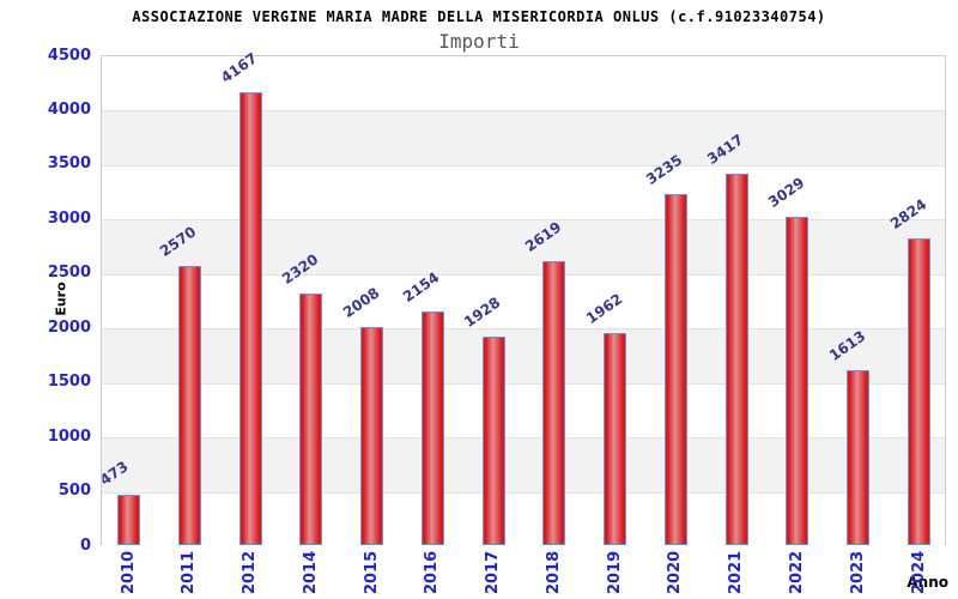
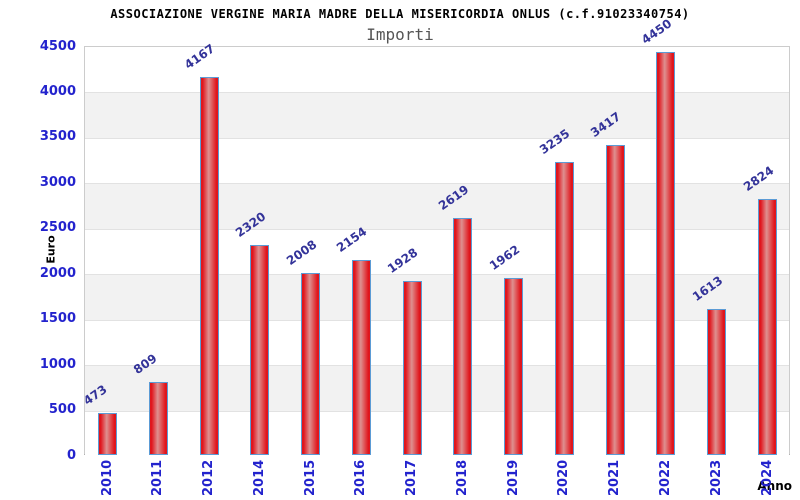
2011: 2570 -> 809
2022: 3029 -> 4450
